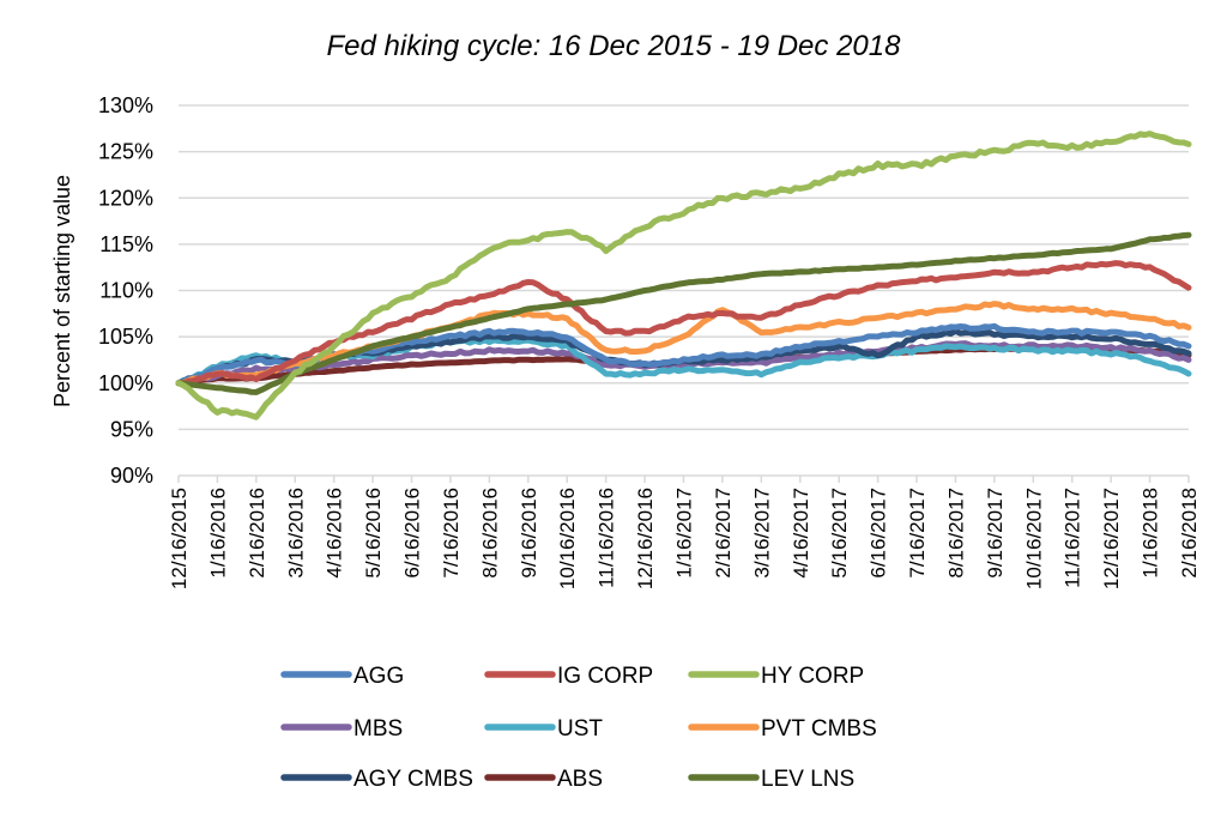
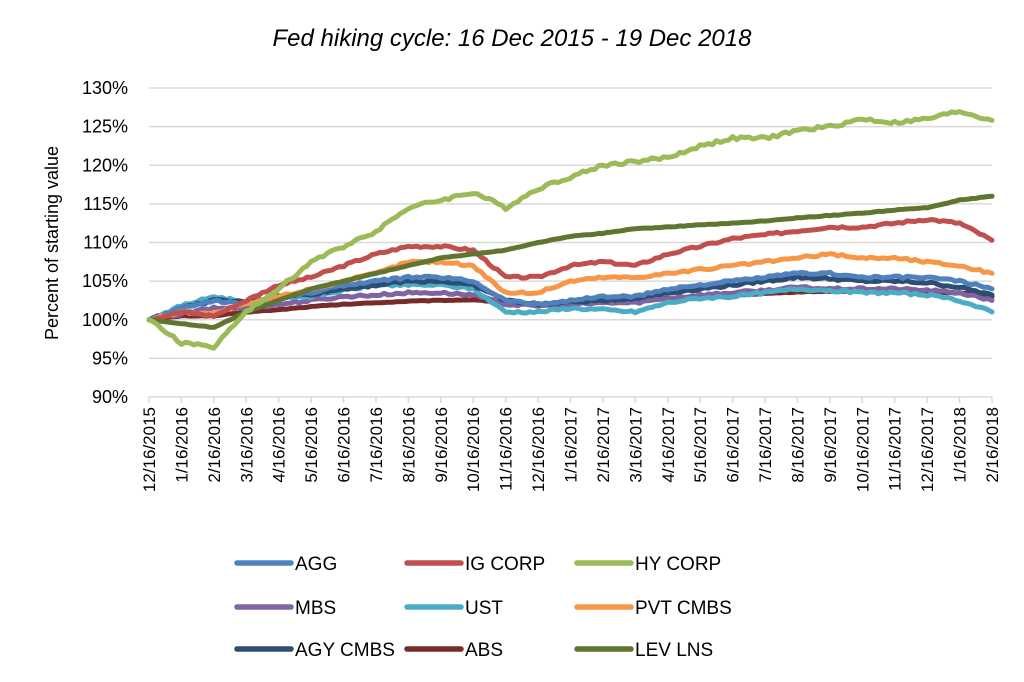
IG CORP/9/16/2016: 111% -> 110%
PVT CMBS/2/16/2017: 108% -> 106%
AGY CMBS/6/16/2017: 103% -> 104%
